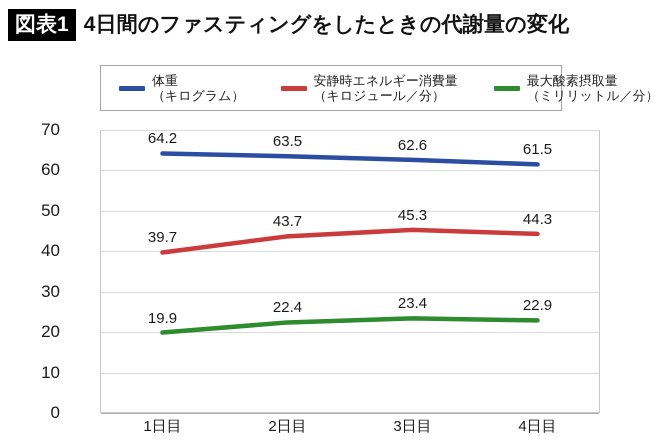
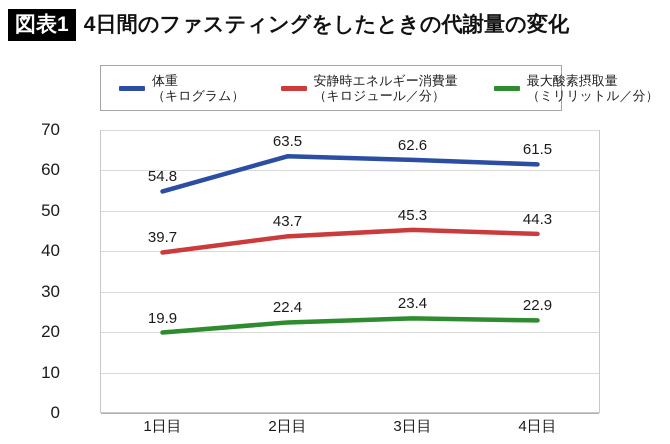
体重/1日目: 64.2 -> 54.8
